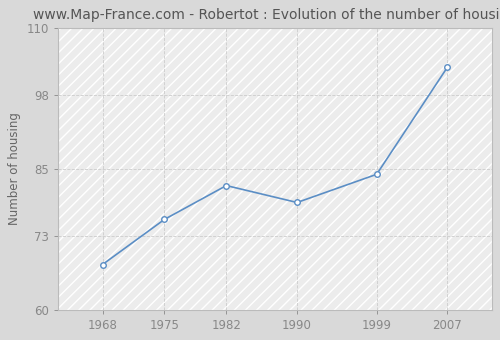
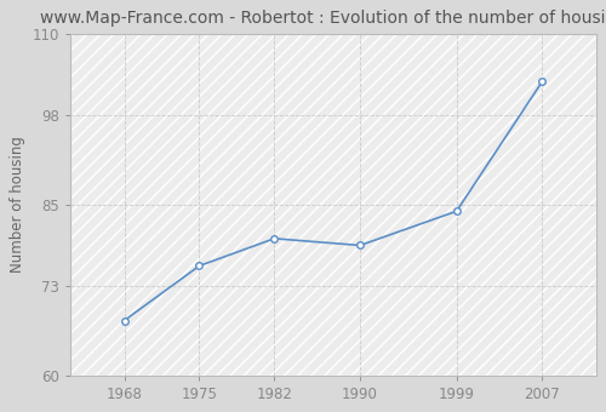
1982: 82 -> 80
